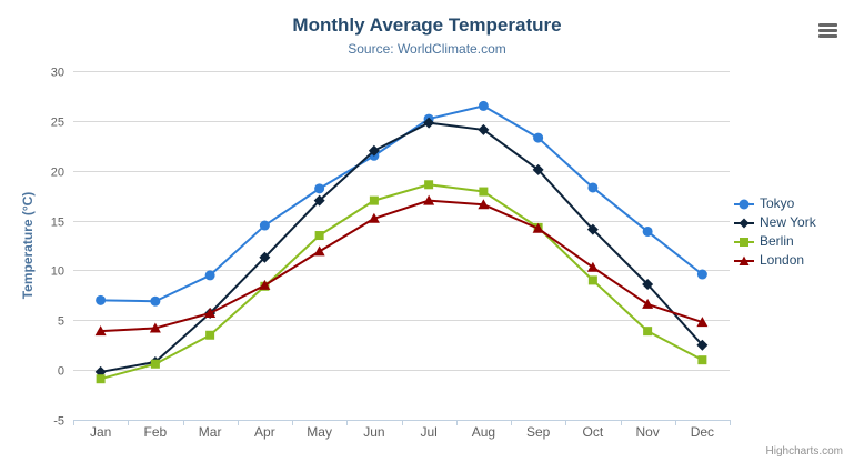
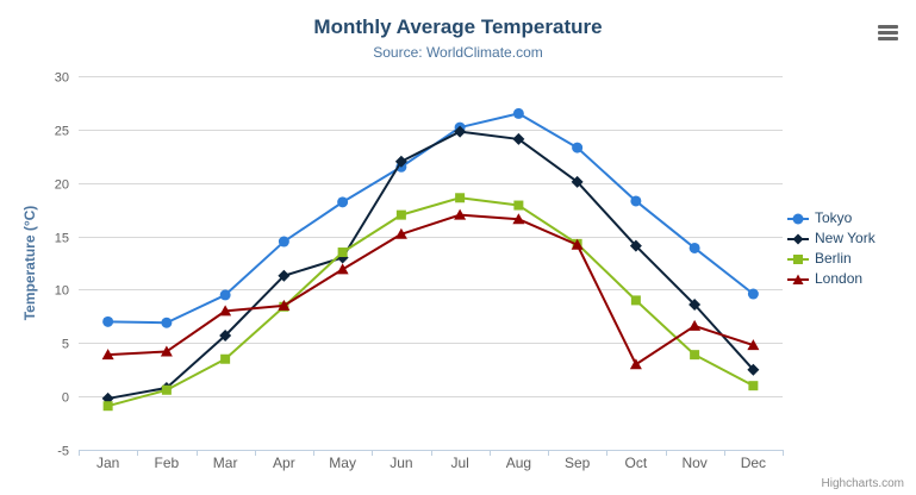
London/Mar: 6 -> 8
New York/May: 17 -> 13
London/Oct: 10 -> 3
